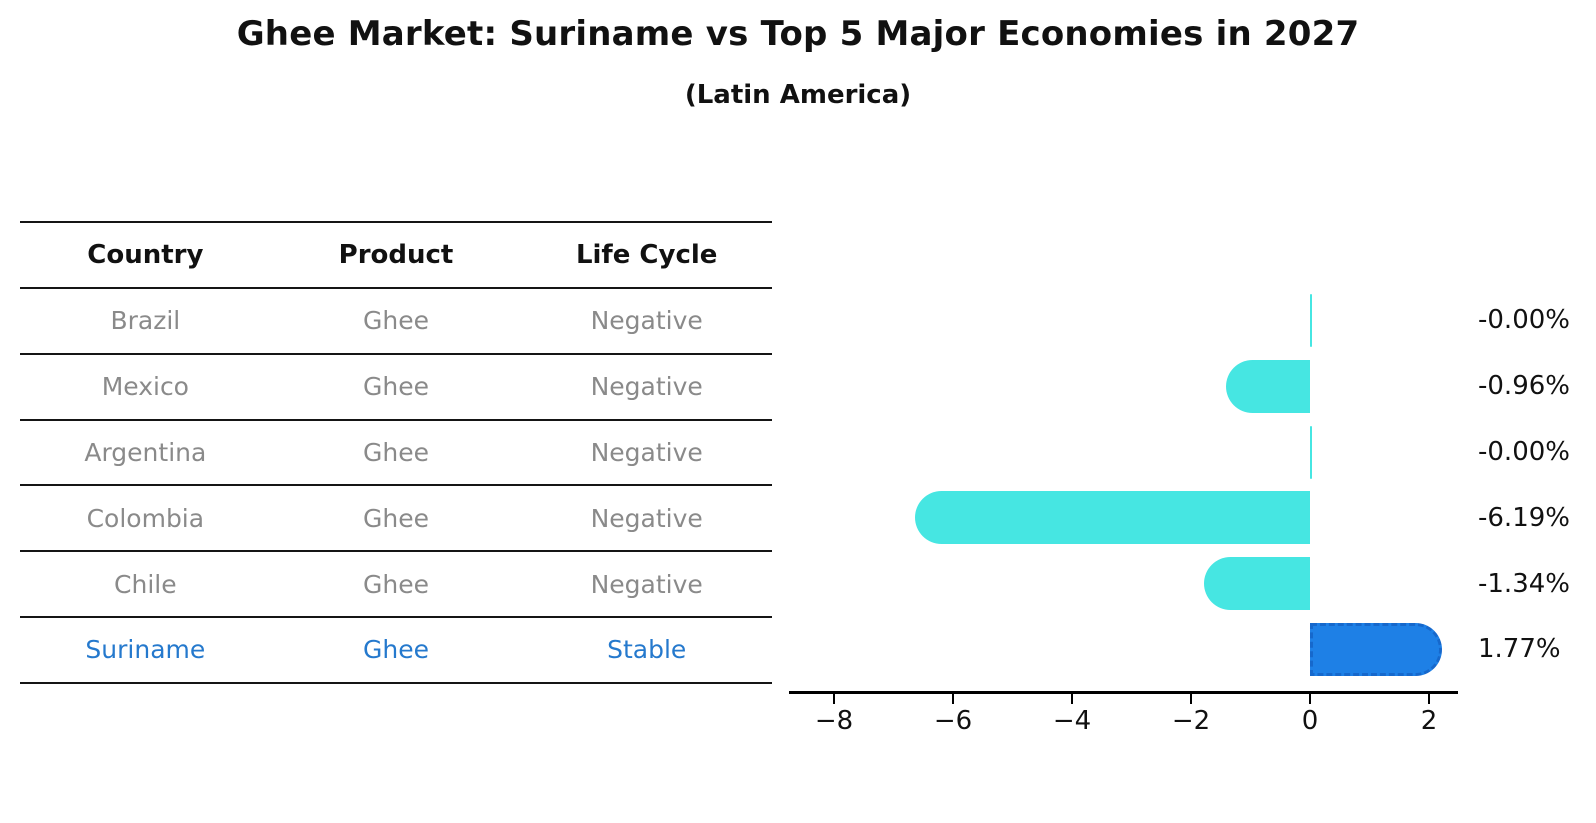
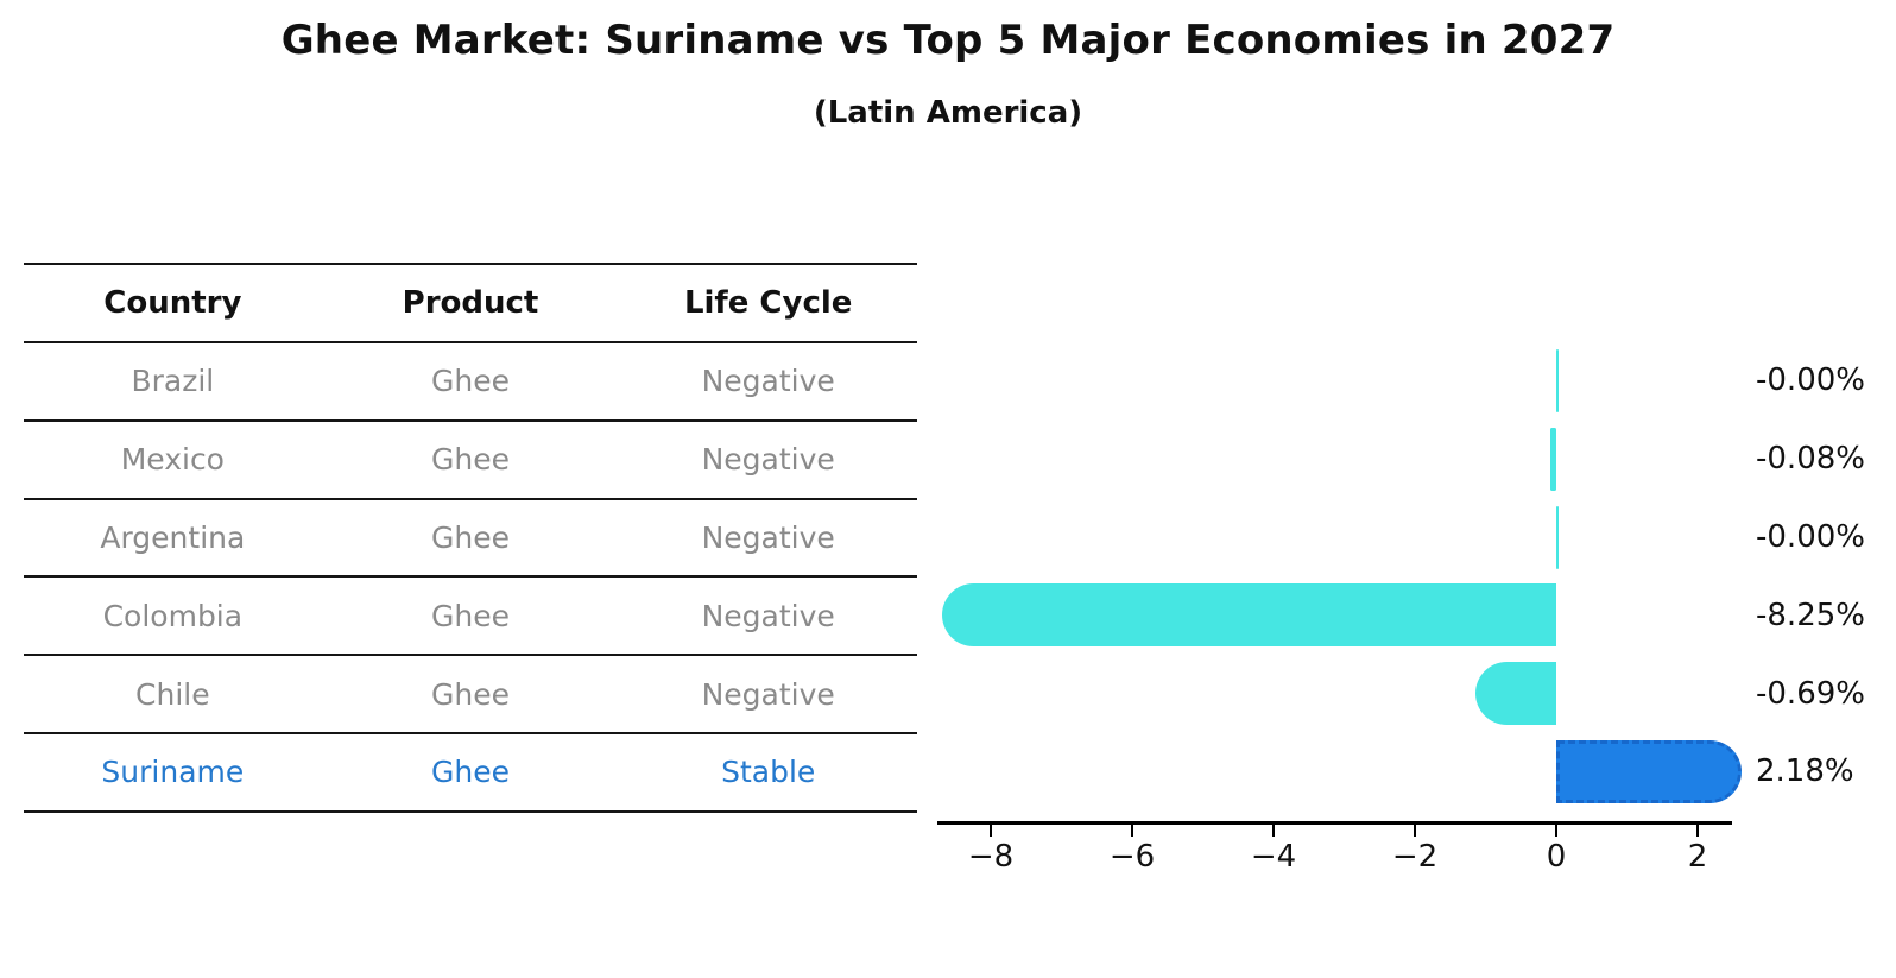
Mexico: -0.96% -> -0.08%
Colombia: -6.19% -> -8.25%
Chile: -1.34% -> -0.69%
Suriname: 1.77% -> 2.18%
